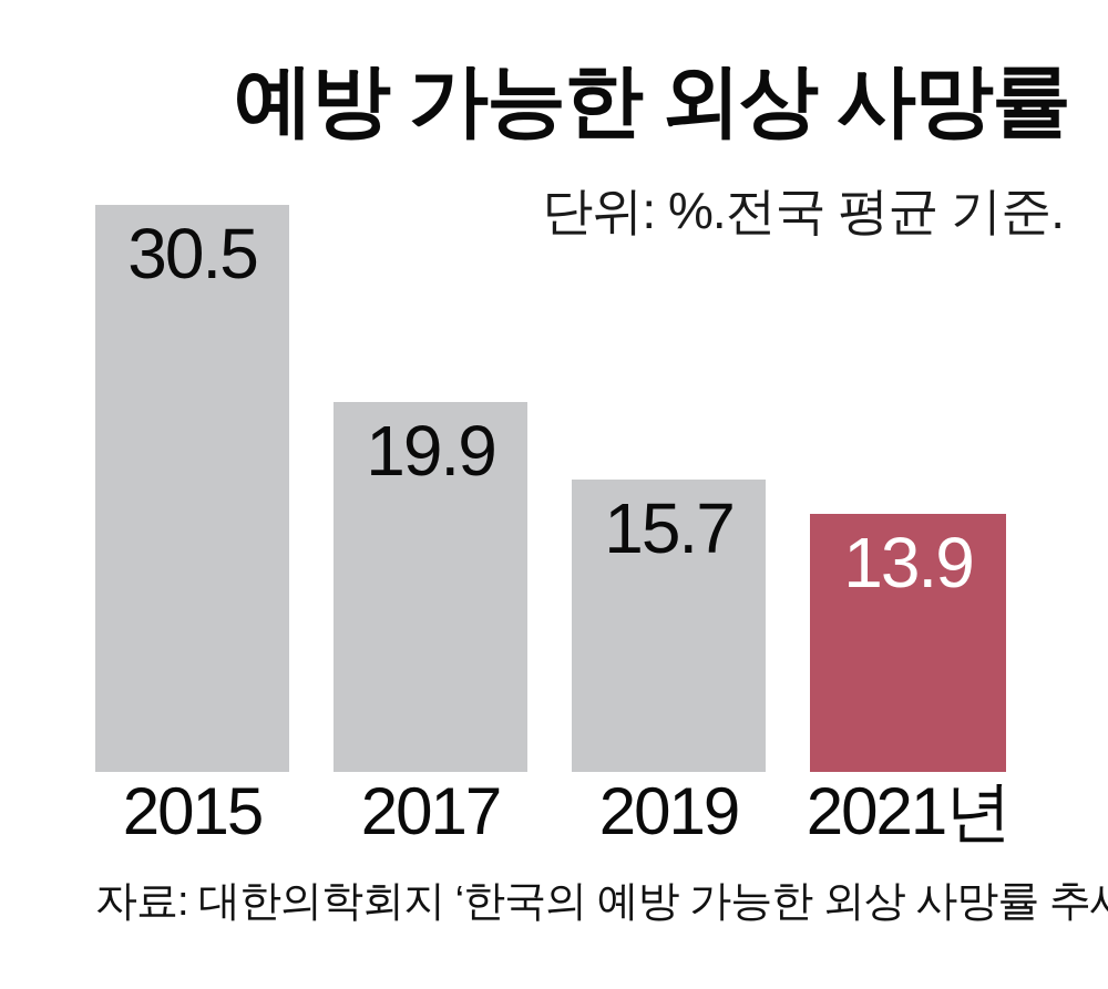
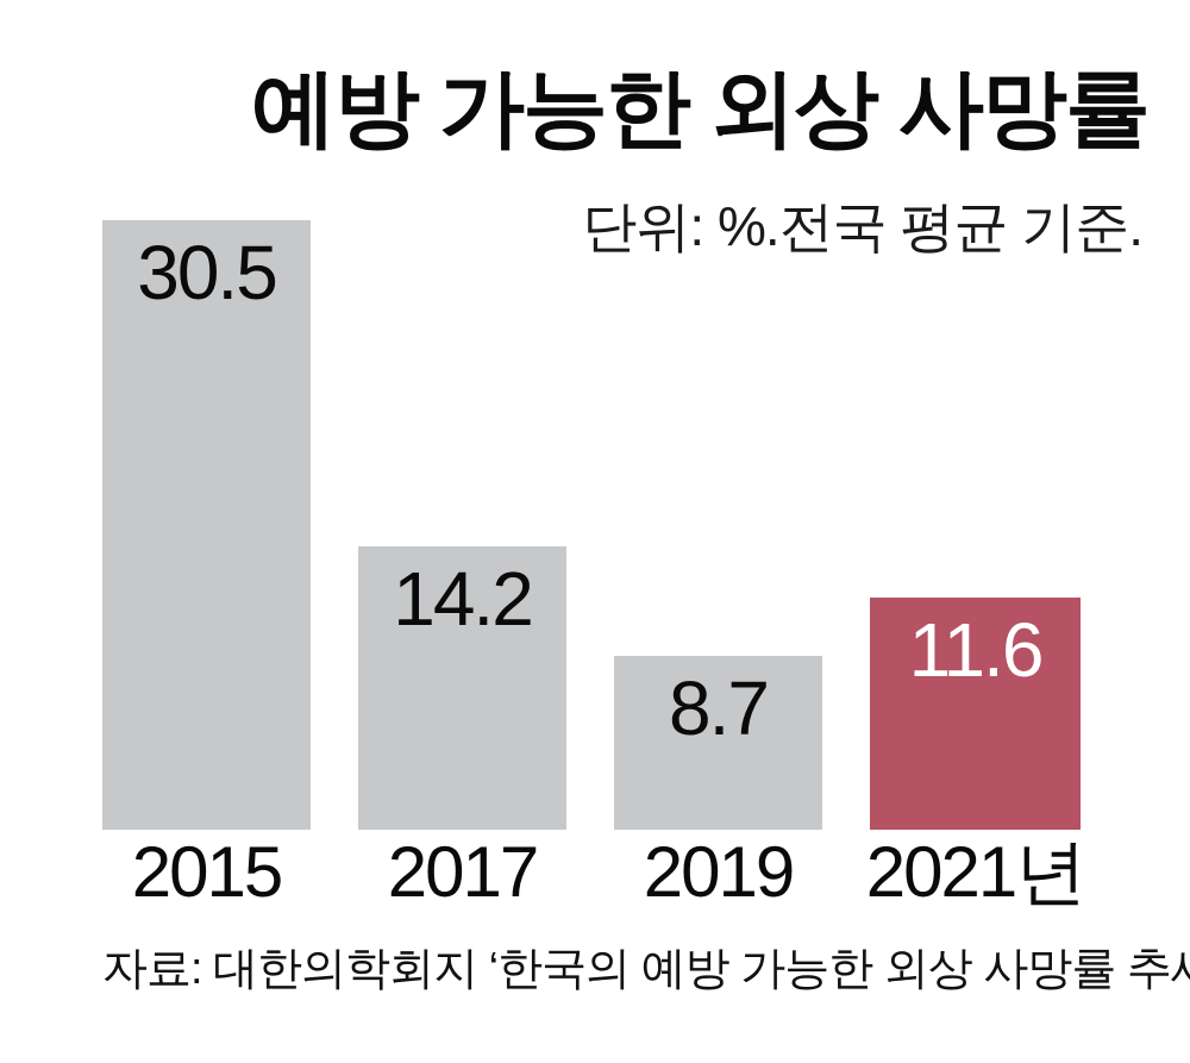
2017: 19.9 -> 14.2
2019: 15.7 -> 8.7
2021년: 13.9 -> 11.6
